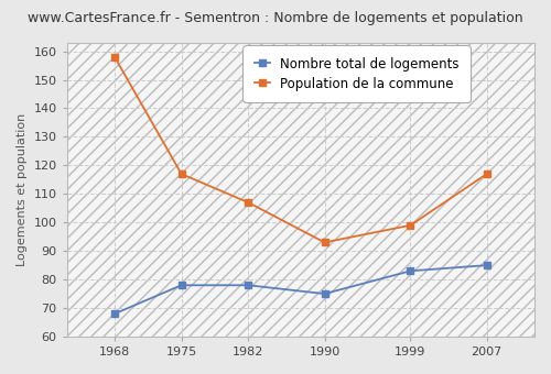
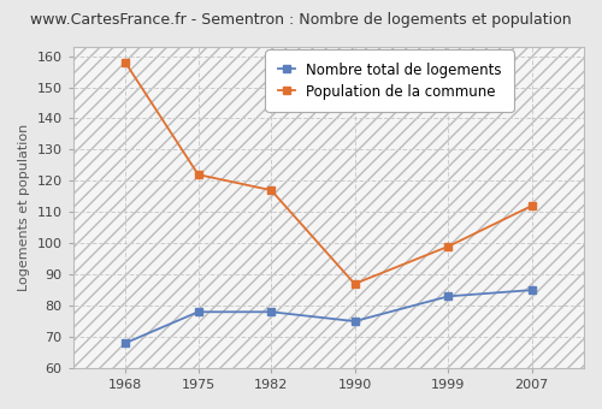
Population de la commune/1975: 117 -> 122
Population de la commune/1982: 107 -> 117
Population de la commune/1990: 93 -> 87
Population de la commune/2007: 117 -> 112
